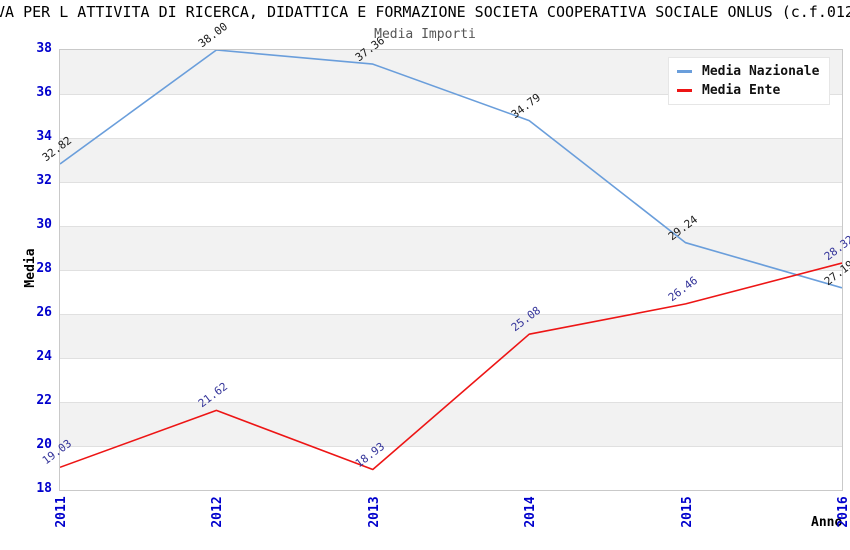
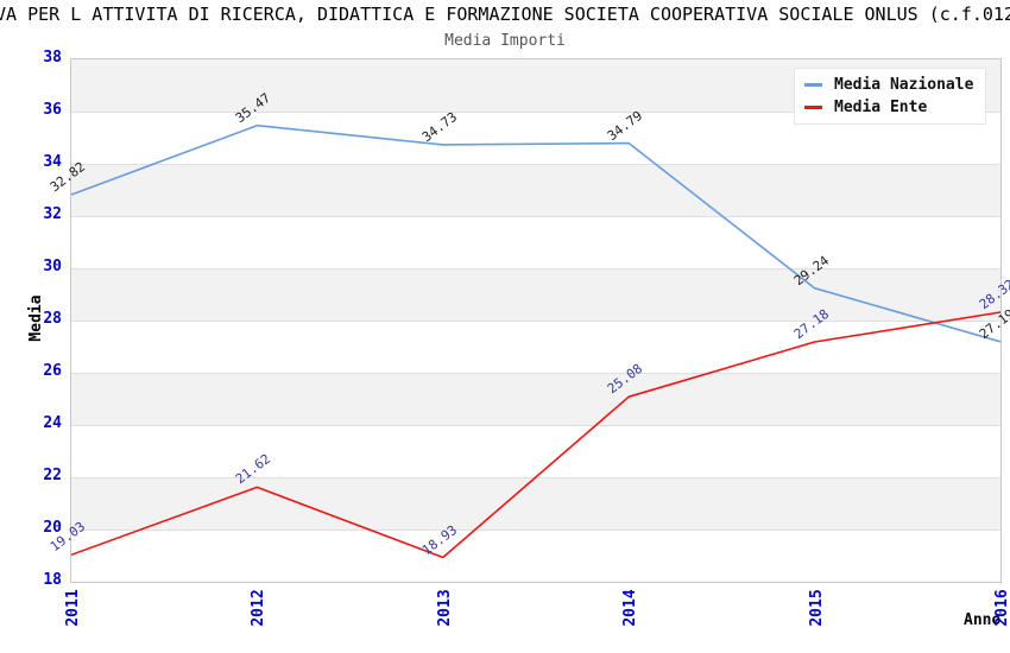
Media Nazionale/2012: 38.00 -> 35.47
Media Nazionale/2013: 37.36 -> 34.73
Media Ente/2015: 26.46 -> 27.18
